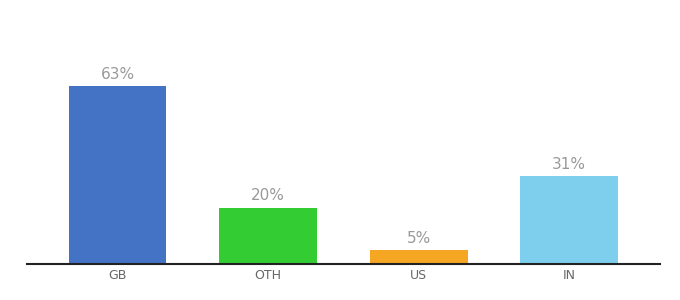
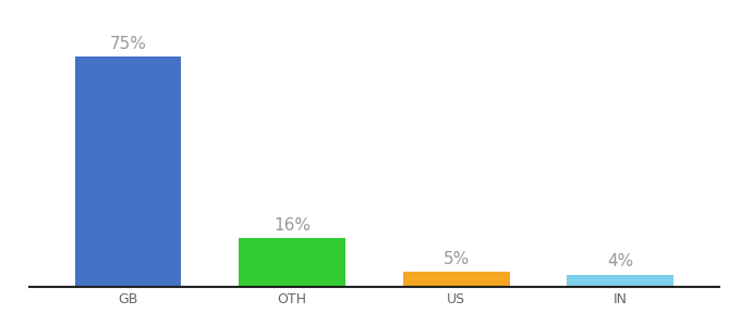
GB: 63% -> 75%
OTH: 20% -> 16%
IN: 31% -> 4%
